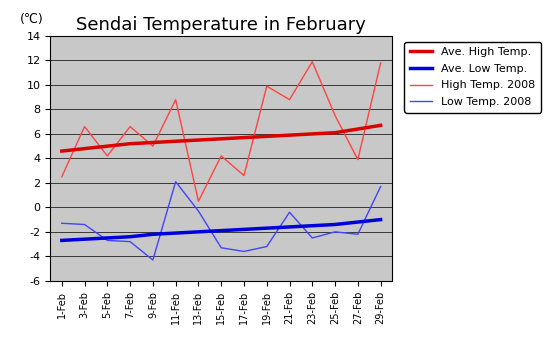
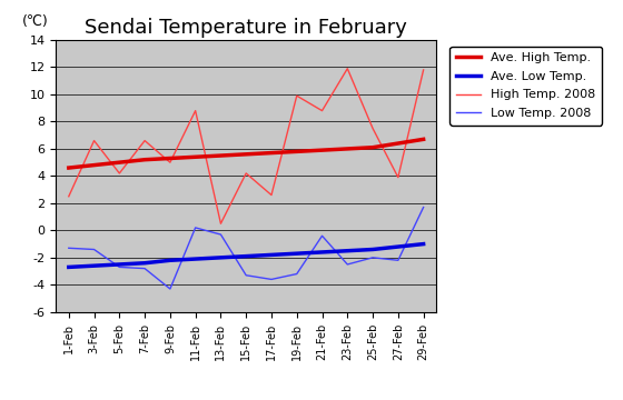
Low Temp. 2008/11-Feb: 2.1 -> 0.2
